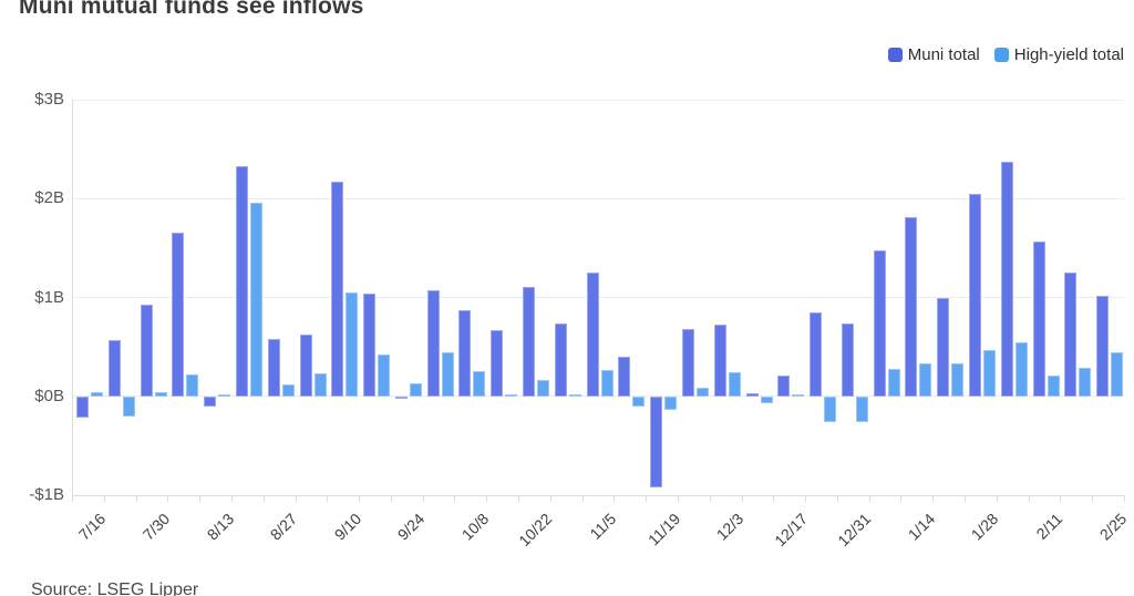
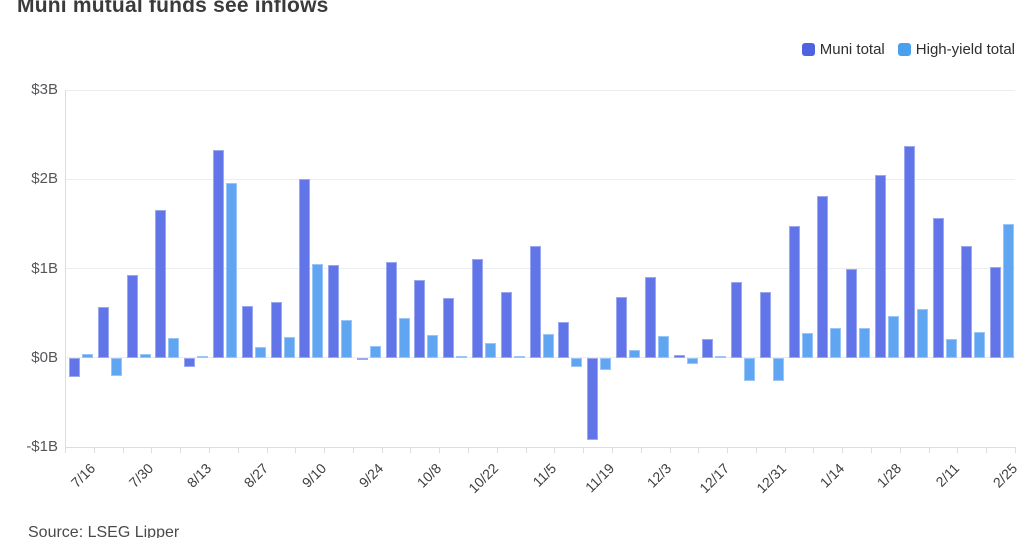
Muni total/9/10: $2.2B -> $2.0B
Muni total/12/3: $0.7B -> $0.9B
High-yield total/2/25: $0.5B -> $1.5B
